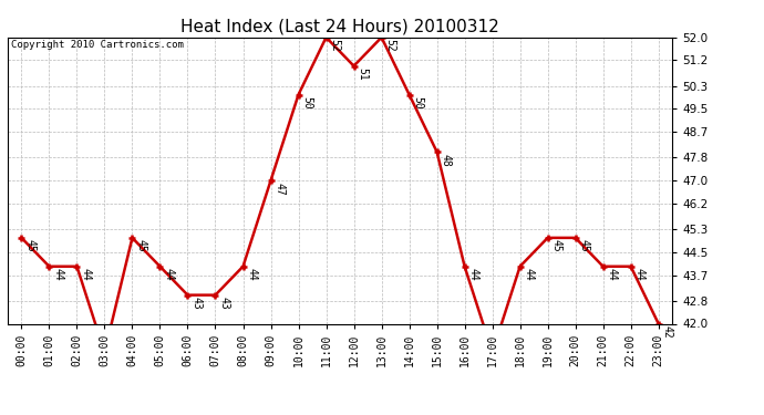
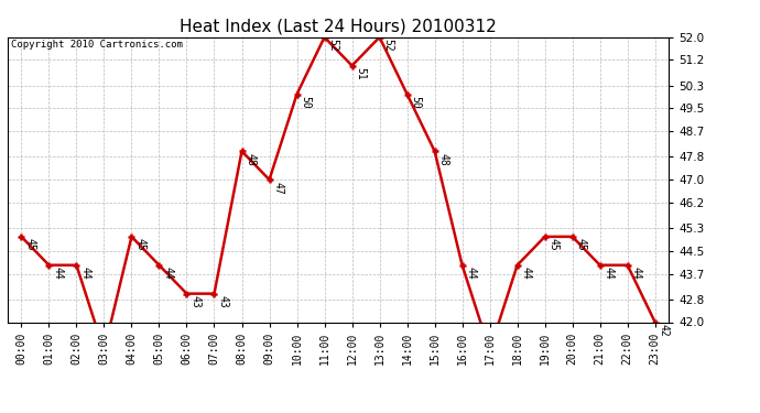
08:00: 44 -> 48
